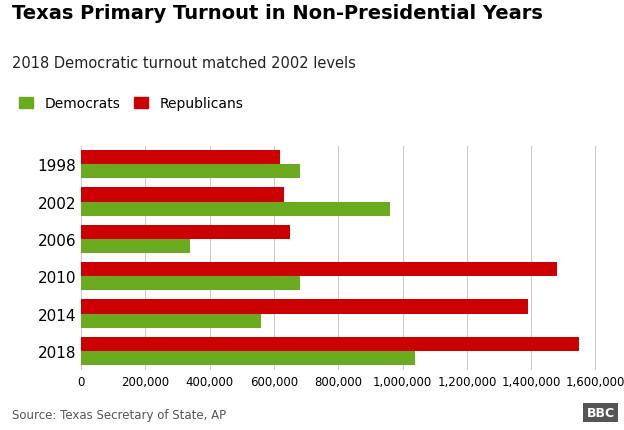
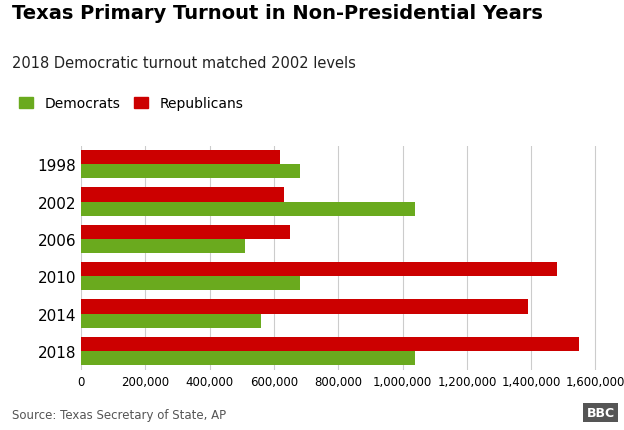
Democrats/2002: 960,000 -> 1,040,000
Democrats/2006: 340,000 -> 510,000
